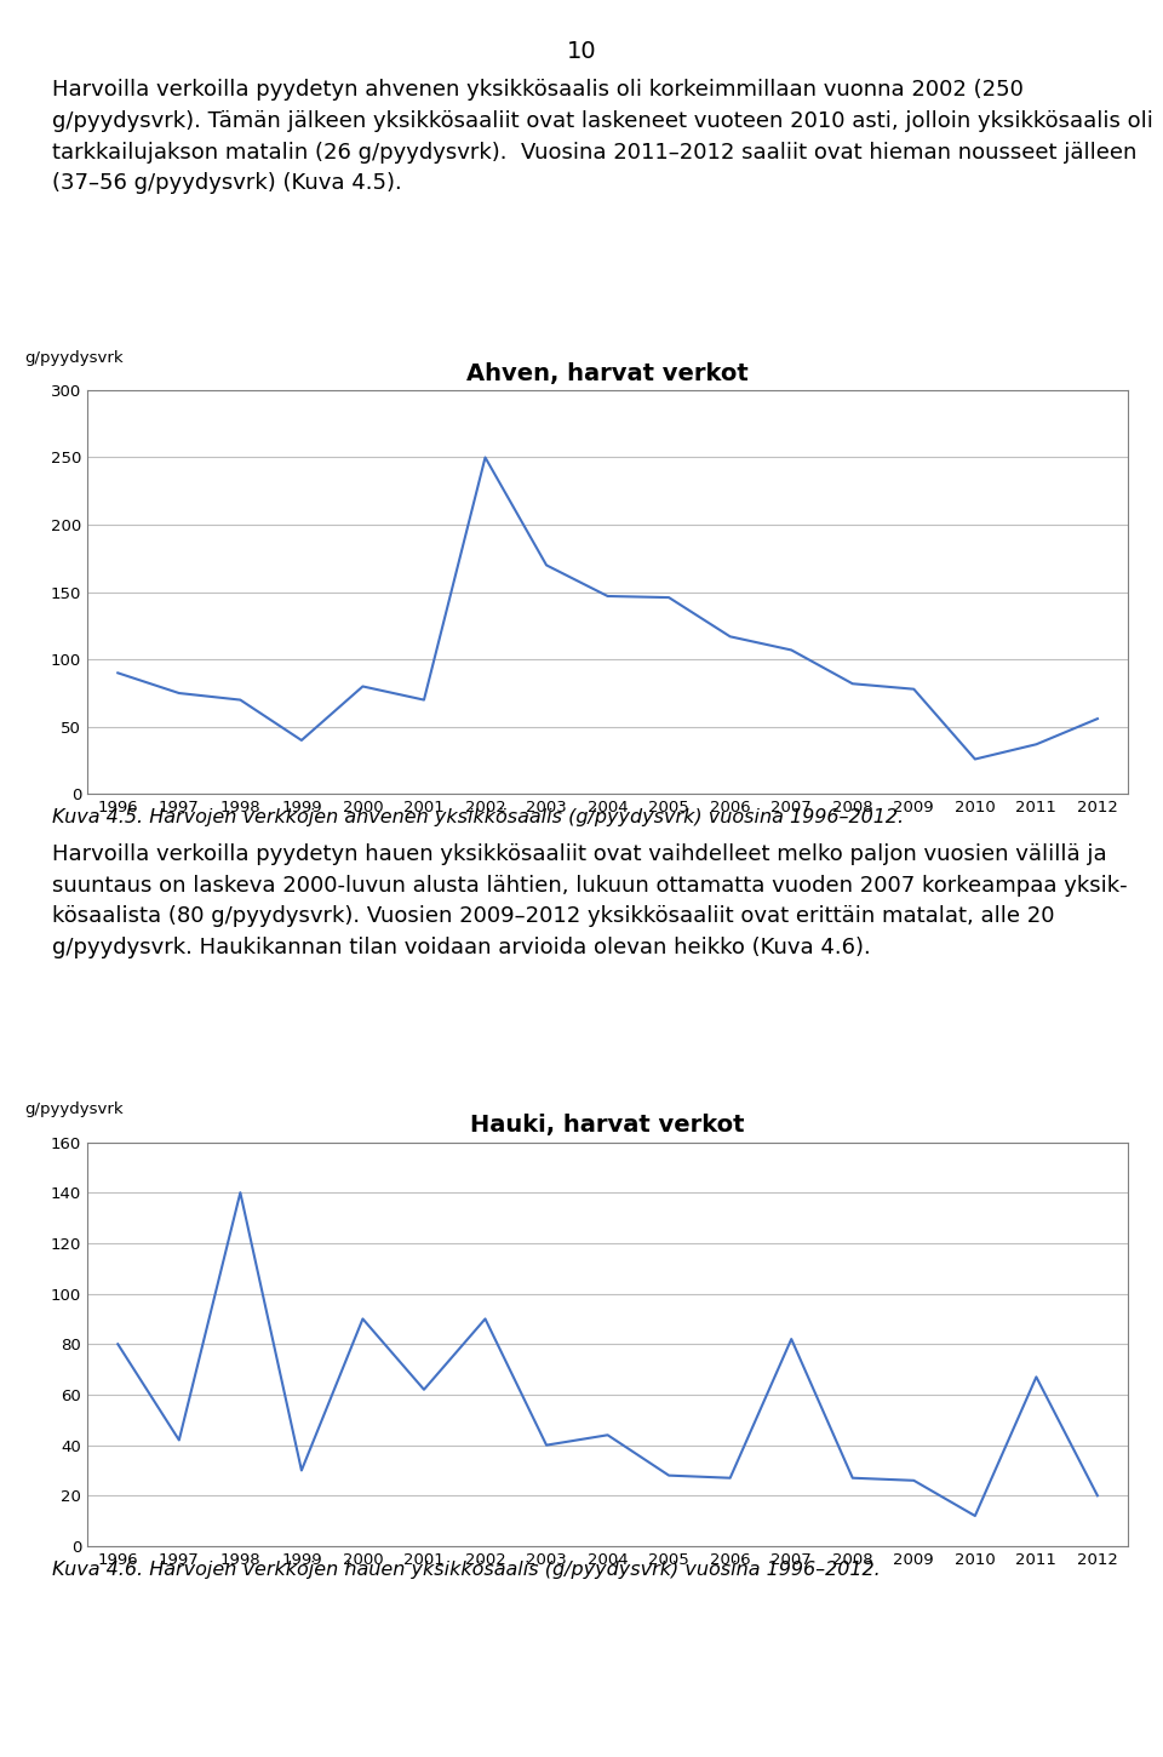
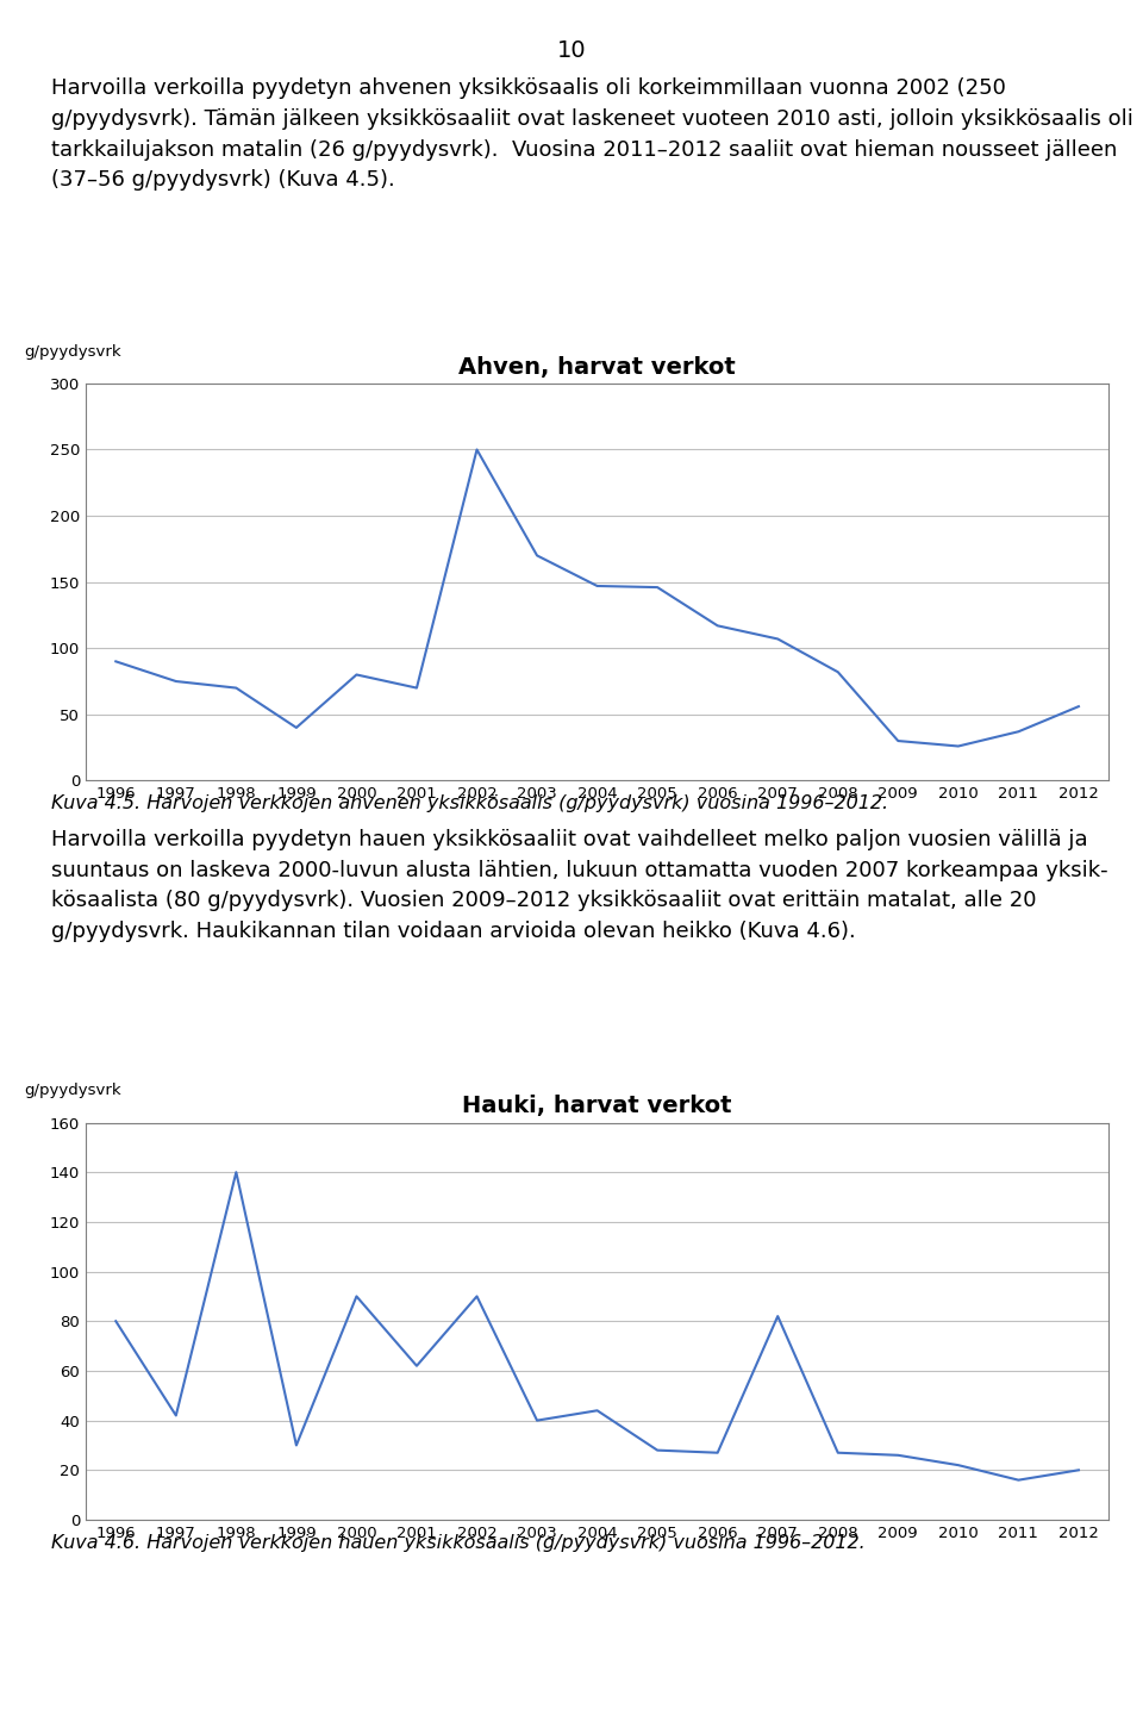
Ahven, harvat verkot/2009: 78 -> 30
Hauki, harvat verkot/2010: 12 -> 22
Hauki, harvat verkot/2011: 67 -> 16
